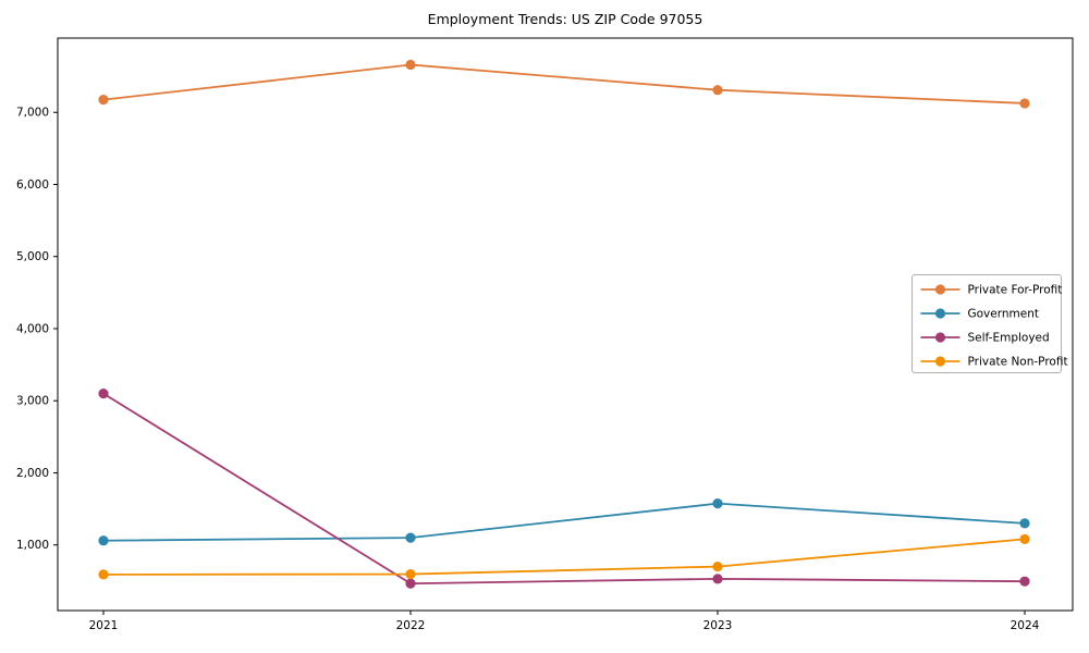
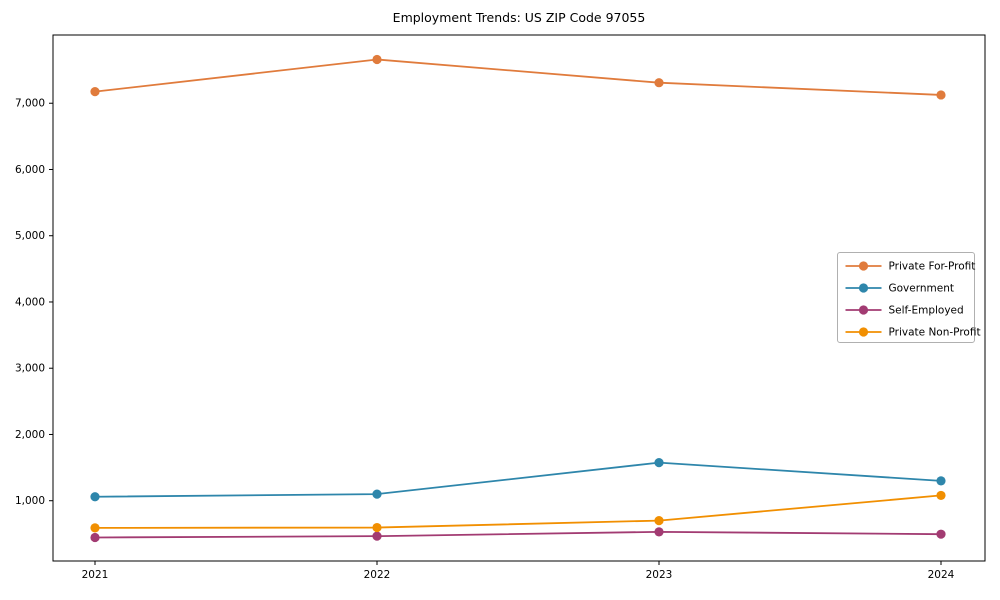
Self-Employed/2021: 3100 -> 400
